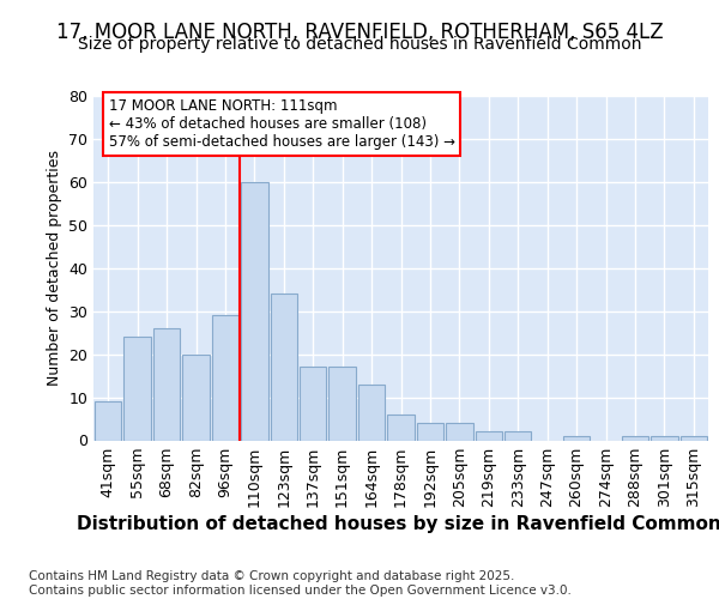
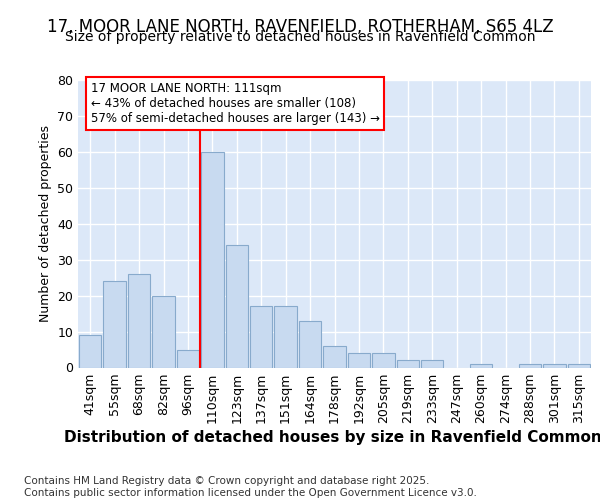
96sqm: 29 -> 5
